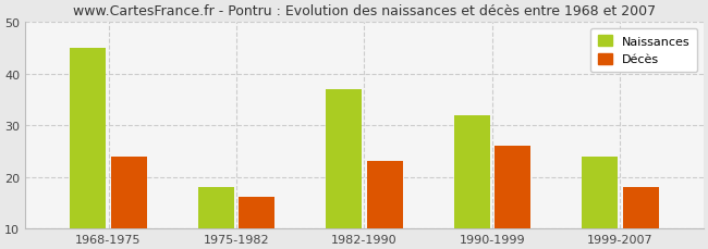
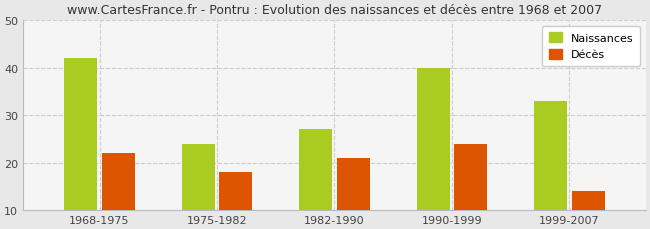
Naissances/1968-1975: 45 -> 42
Décès/1968-1975: 24 -> 22
Naissances/1975-1982: 18 -> 24
Décès/1975-1982: 16 -> 18
Naissances/1982-1990: 37 -> 27
Décès/1982-1990: 23 -> 21
Naissances/1990-1999: 32 -> 40
Décès/1990-1999: 26 -> 24
Naissances/1999-2007: 24 -> 33
Décès/1999-2007: 18 -> 14
